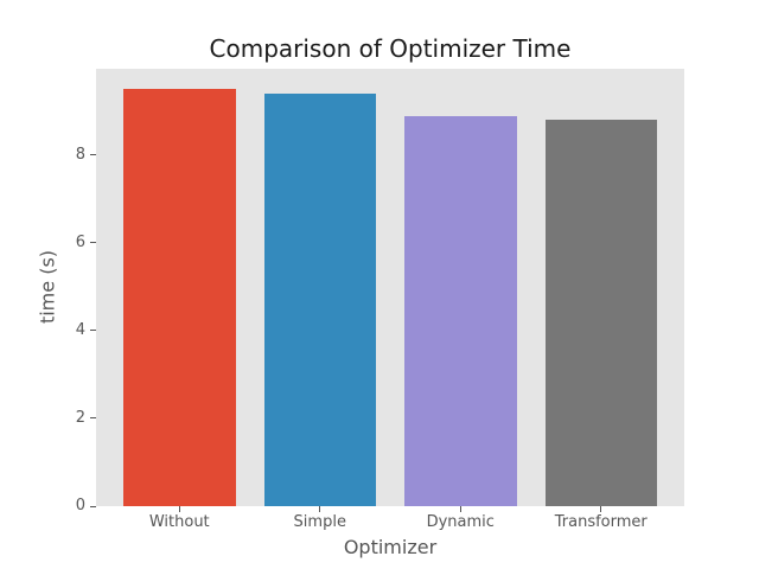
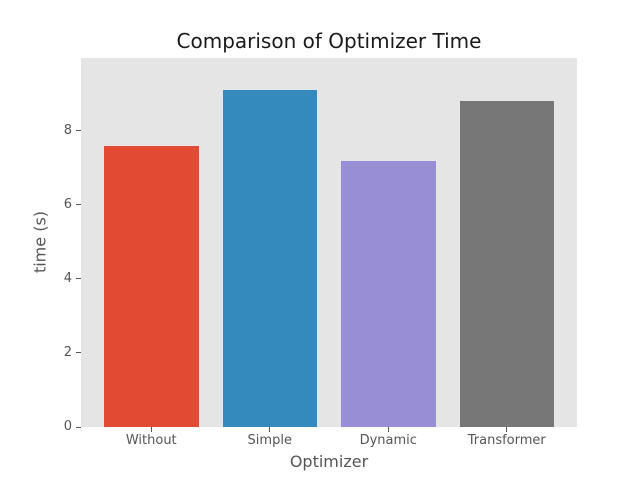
Without: 9.5 -> 7.6
Simple: 9.4 -> 9.1
Dynamic: 8.9 -> 7.2
